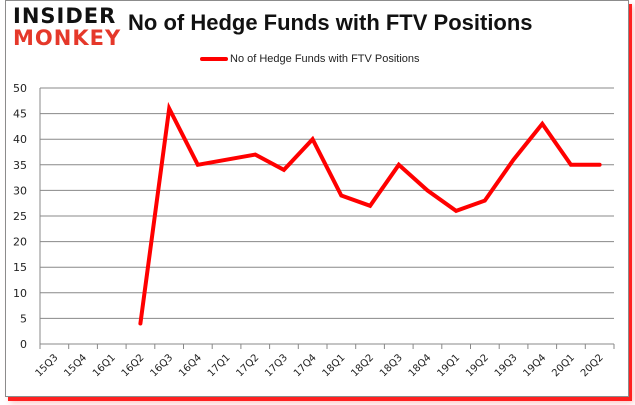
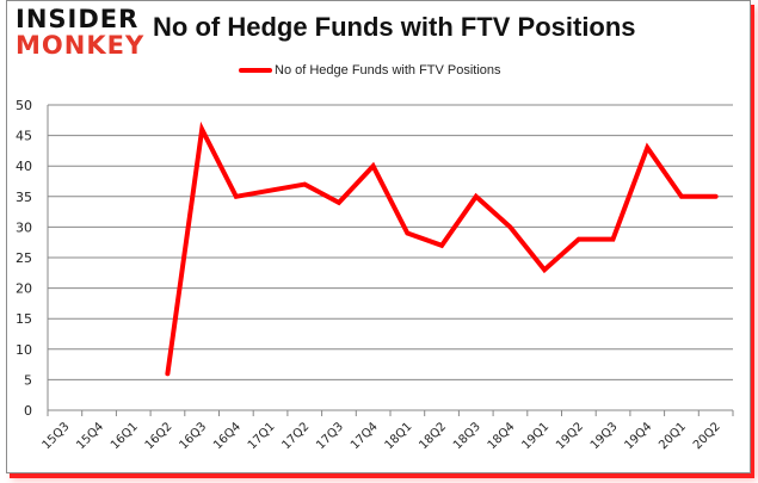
16Q2: 4 -> 6
19Q1: 26 -> 23
19Q3: 36 -> 28
